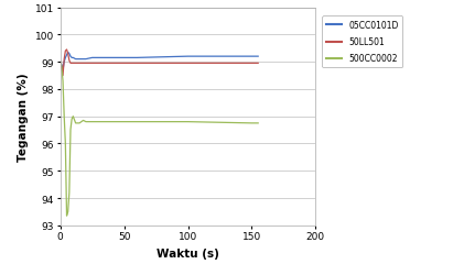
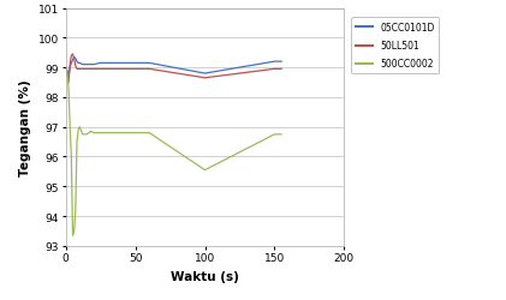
05CC0101D/100: 99.20 -> 98.80
50LL501/100: 98.95 -> 98.65
500CC0002/100: 96.80 -> 95.55
